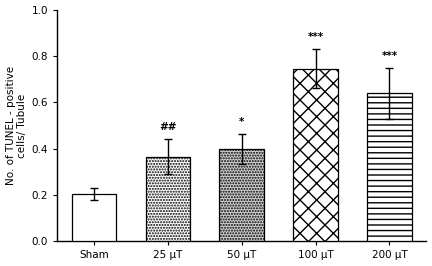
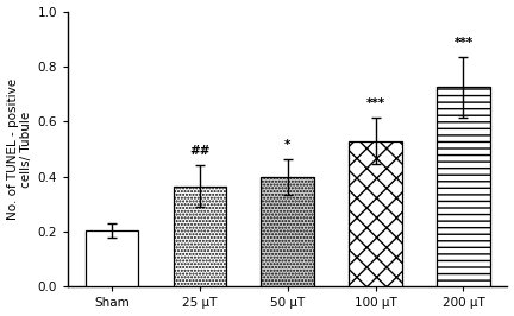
100 μT: 0.745 -> 0.530
200 μT: 0.640 -> 0.725
